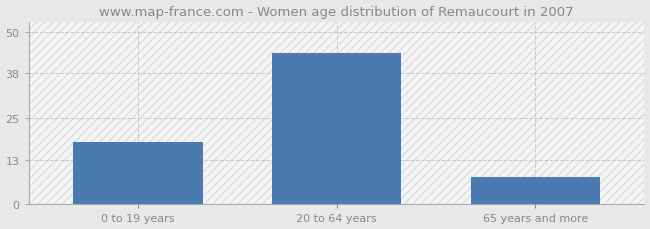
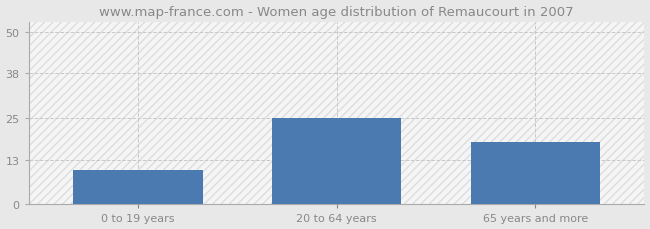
0 to 19 years: 18 -> 10
20 to 64 years: 44 -> 25
65 years and more: 8 -> 18
